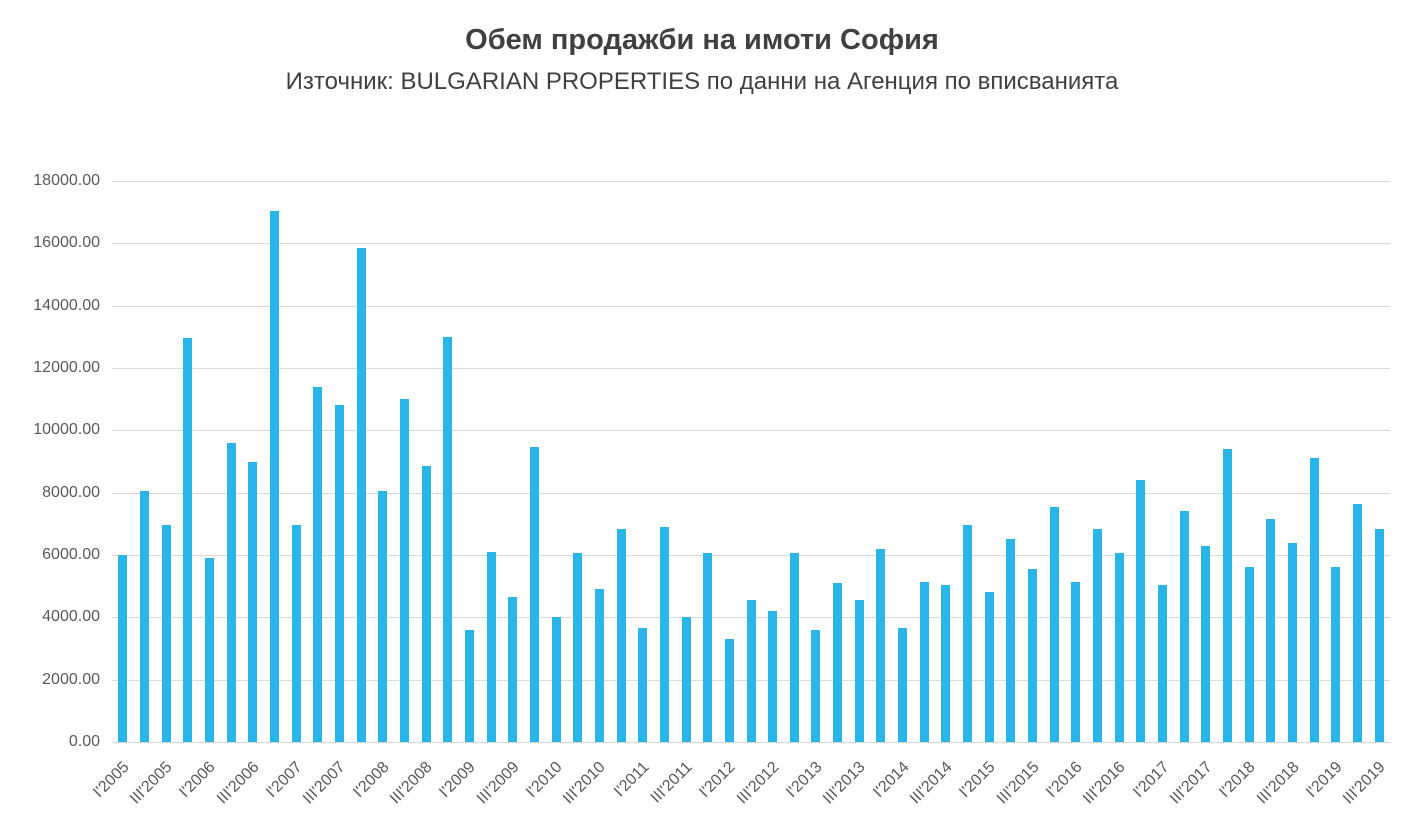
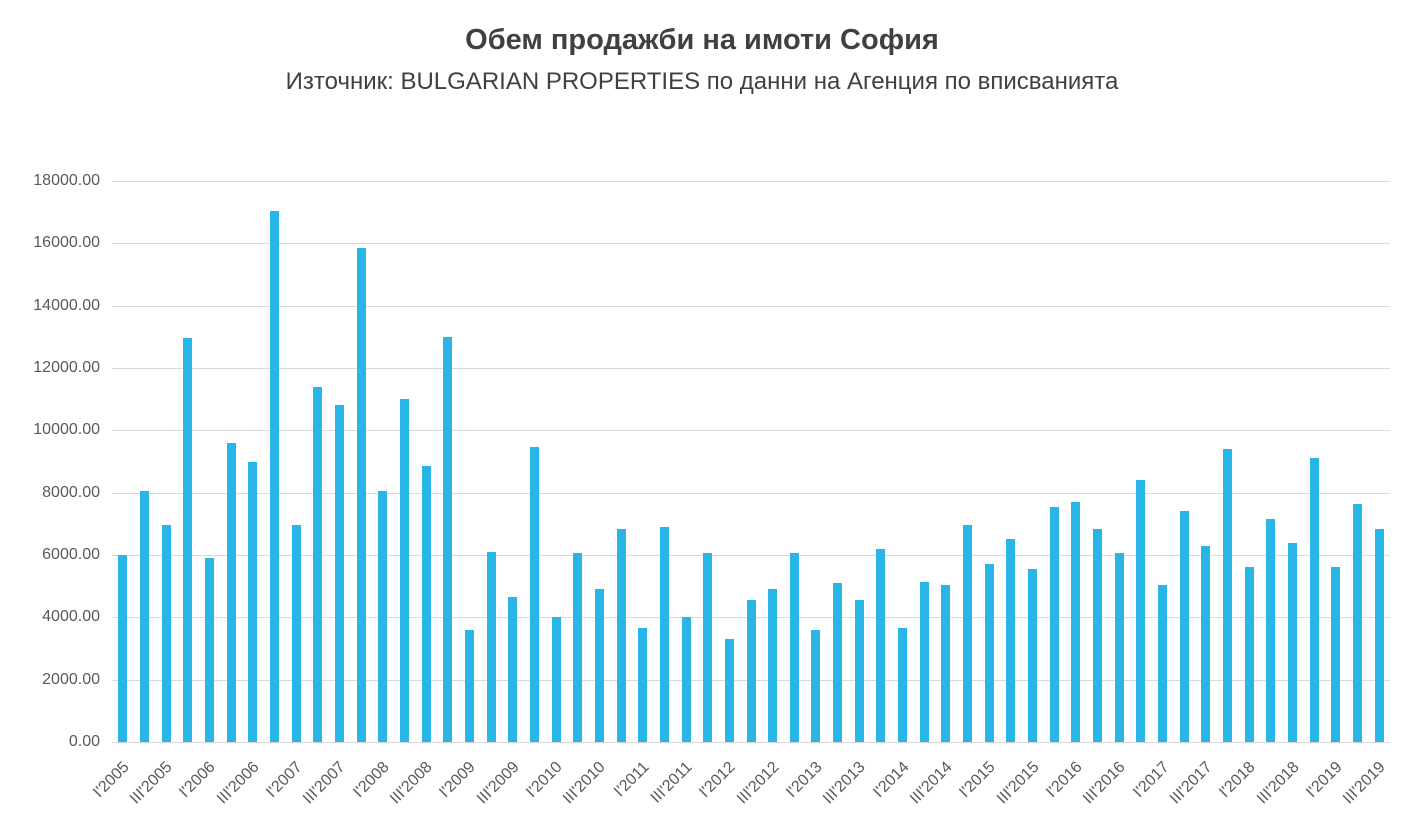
III'2012: 4200 -> 4900
I'2015: 4800 -> 5700
I'2016: 5200 -> 7700
